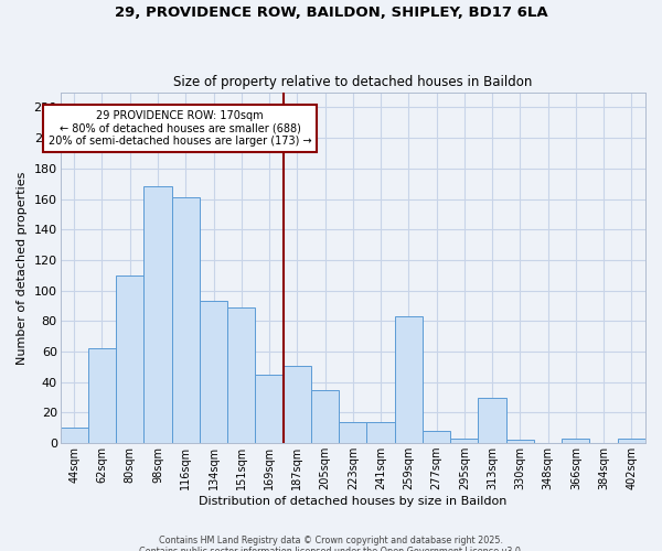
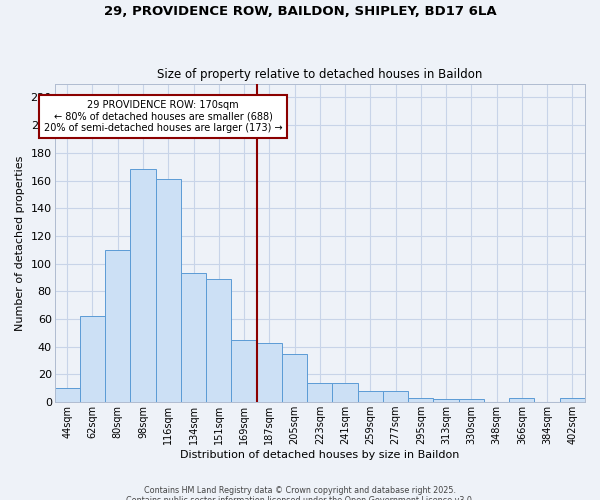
187sqm: 51 -> 43
259sqm: 83 -> 8
313sqm: 30 -> 2
